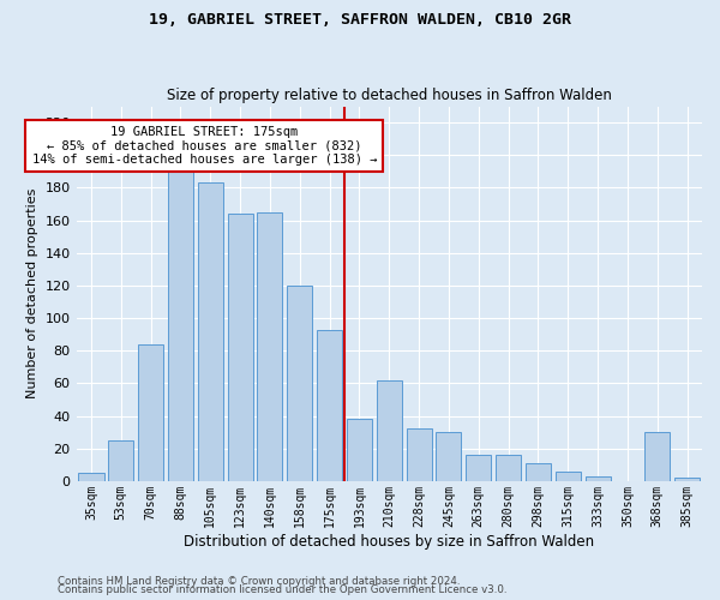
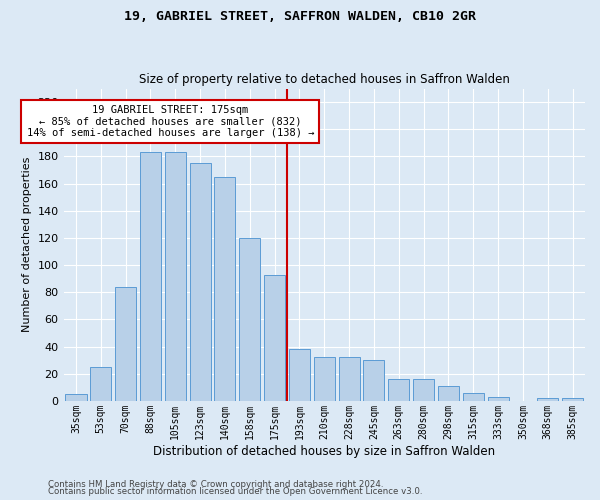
88sqm: 192 -> 183
123sqm: 164 -> 175
210sqm: 62 -> 32
368sqm: 30 -> 2
